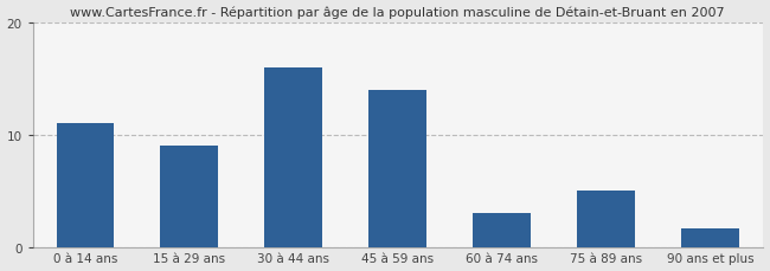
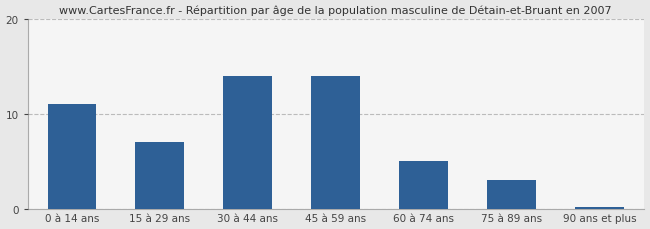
15 à 29 ans: 9.0 -> 7.0
30 à 44 ans: 16.0 -> 14.0
60 à 74 ans: 3.0 -> 5.0
75 à 89 ans: 5.0 -> 3.0
90 ans et plus: 1.6 -> 0.2
